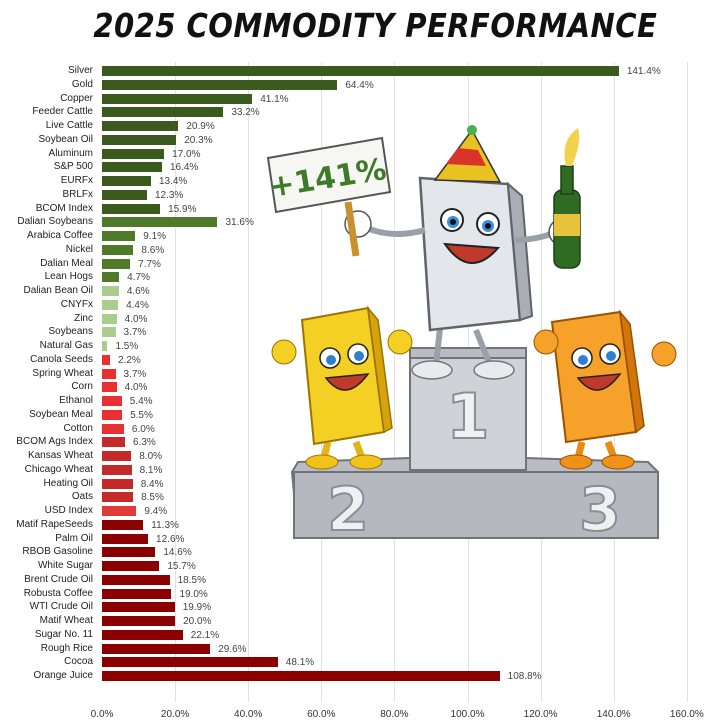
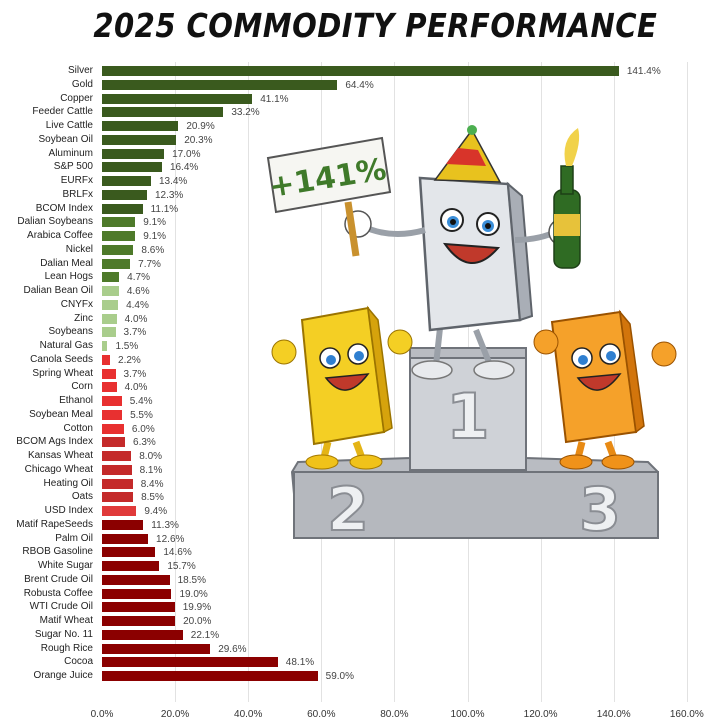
BCOM Index: 15.9% -> 11.1%
Dalian Soybeans: 31.6% -> 9.1%
Orange Juice: 108.8% -> 59.0%
